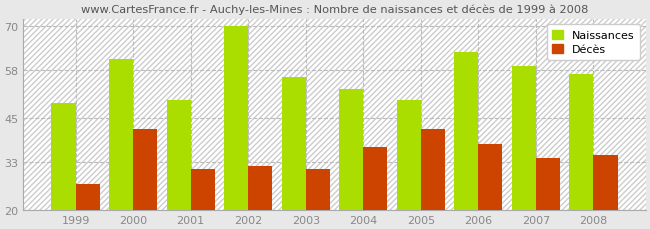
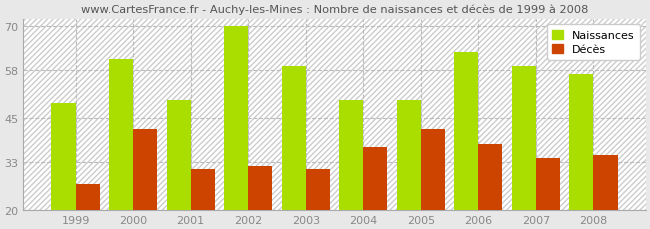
Naissances/2003: 56 -> 59
Naissances/2004: 53 -> 50
